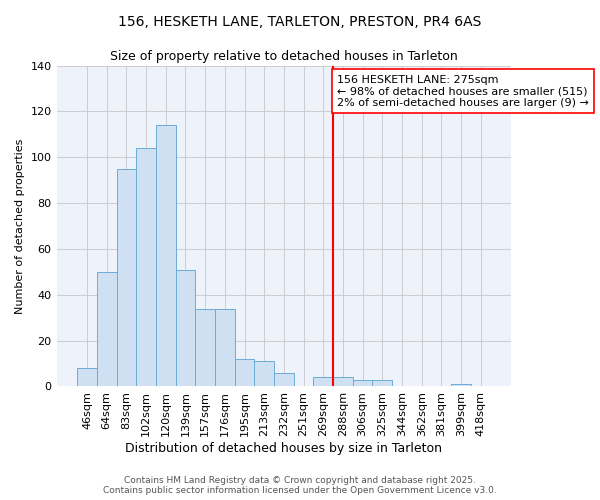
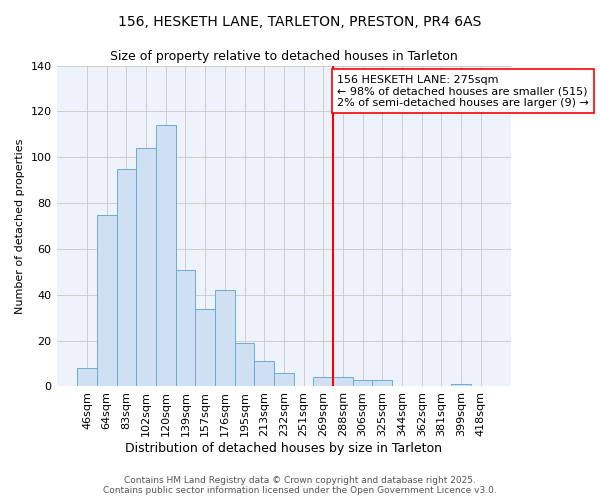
64sqm: 50 -> 75
176sqm: 34 -> 42
195sqm: 12 -> 19
